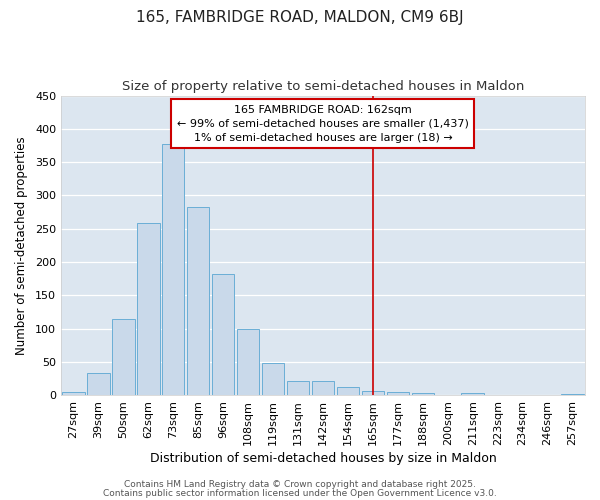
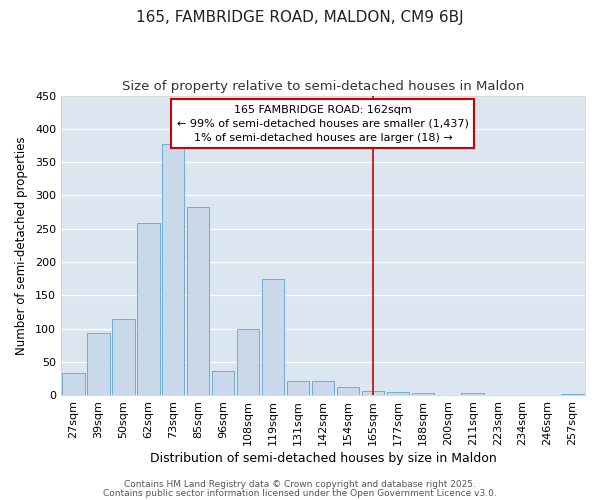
27sqm: 5 -> 34
39sqm: 33 -> 94
96sqm: 182 -> 36
119sqm: 48 -> 174
